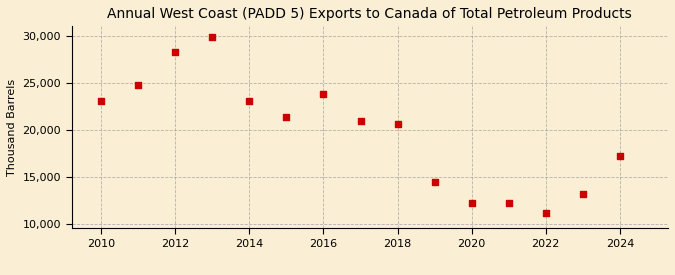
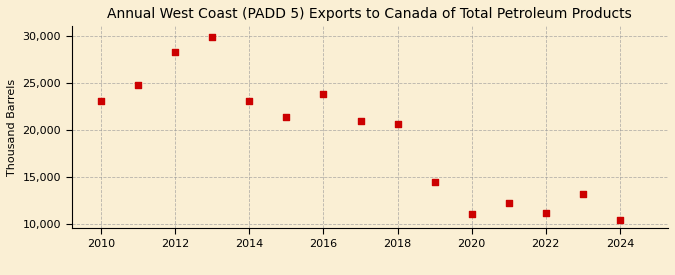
2020: 12,200 -> 11,000
2024: 17,200 -> 10,400
